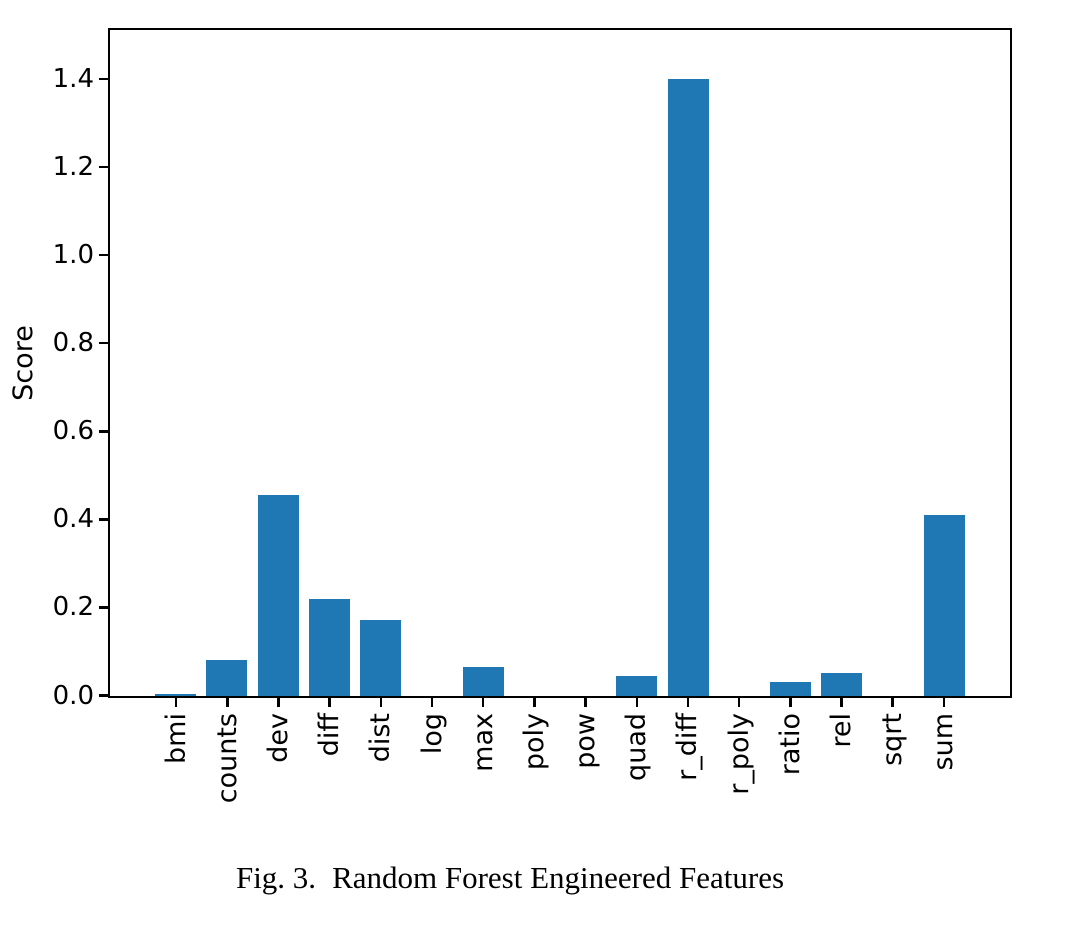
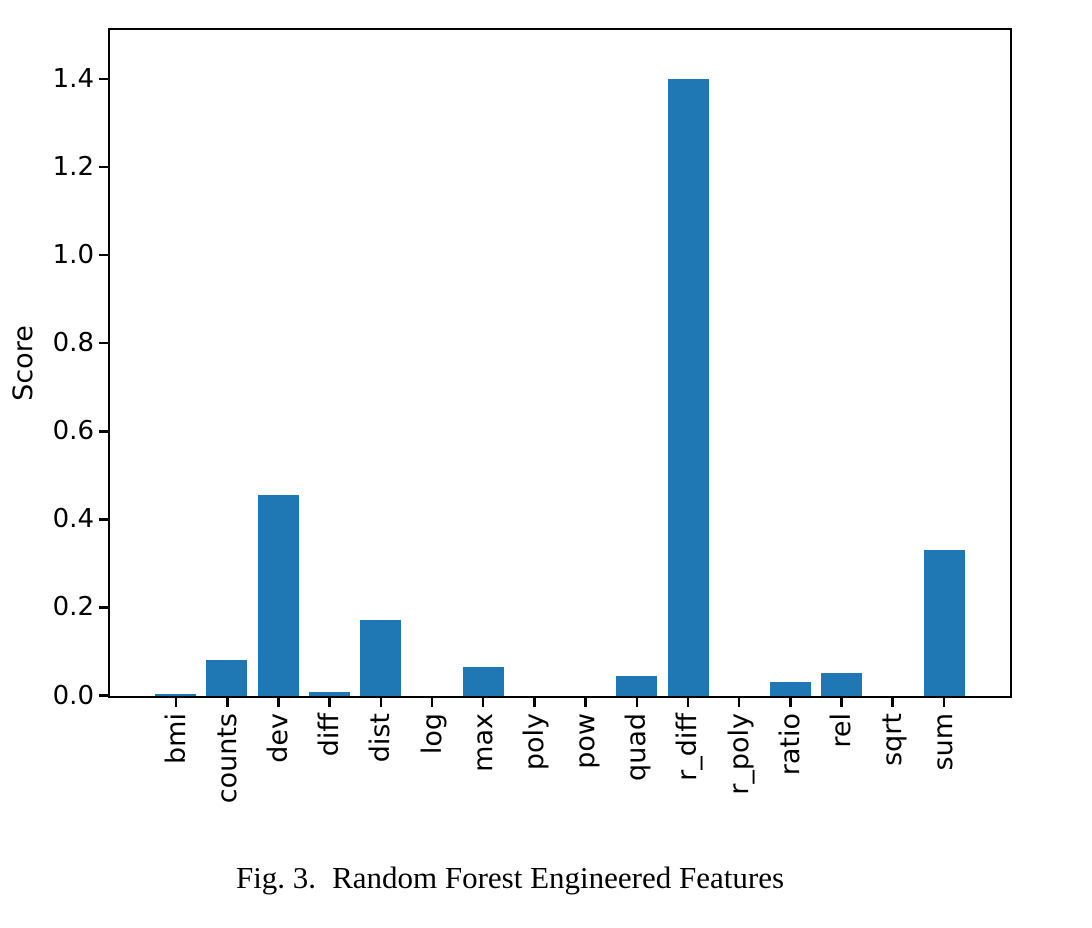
diff: 0.22 -> 0.01
sum: 0.41 -> 0.33
